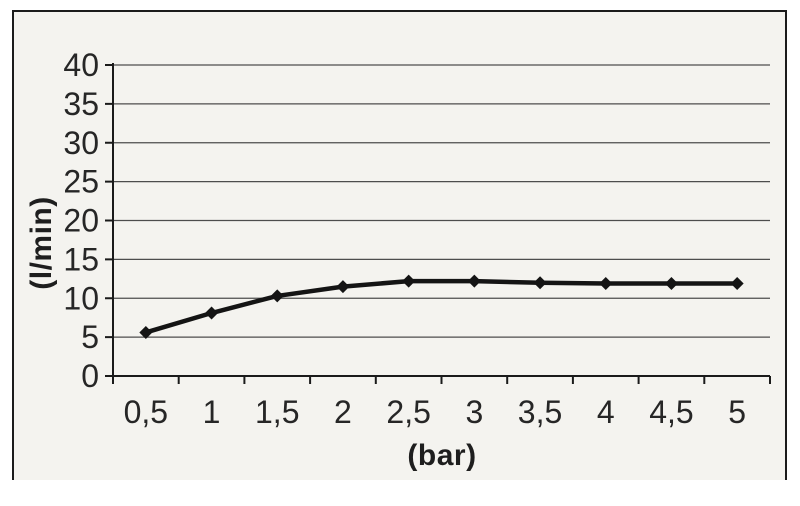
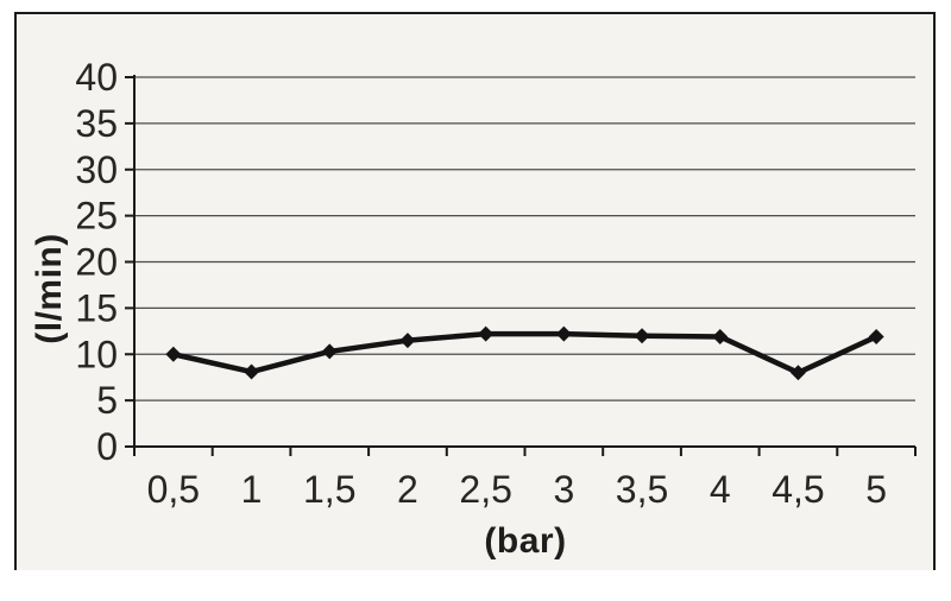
0,5: 6 -> 10
4,5: 12 -> 8
